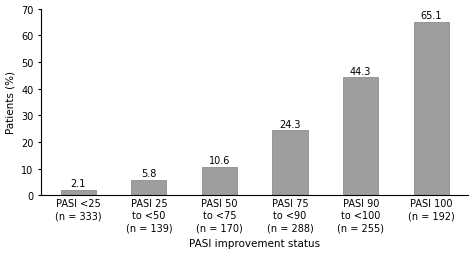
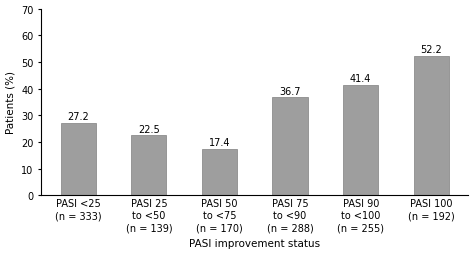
PASI <25 (n = 333): 2.1 -> 27.2
PASI 25 to <50 (n = 139): 5.8 -> 22.5
PASI 50 to <75 (n = 170): 10.6 -> 17.4
PASI 75 to <90 (n = 288): 24.3 -> 36.7
PASI 90 to <100 (n = 255): 44.3 -> 41.4
PASI 100 (n = 192): 65.1 -> 52.2
